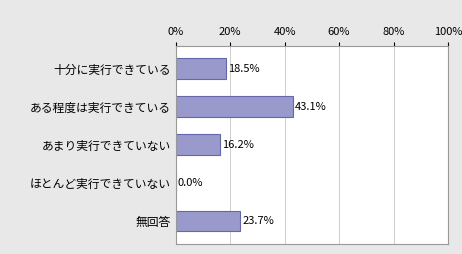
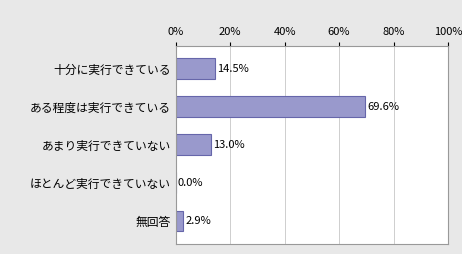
十分に実行できている: 18.5% -> 14.5%
ある程度は実行できている: 43.1% -> 69.6%
あまり実行できていない: 16.2% -> 13.0%
無回答: 23.7% -> 2.9%
